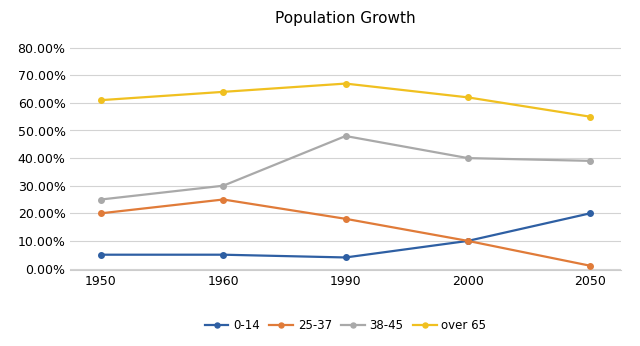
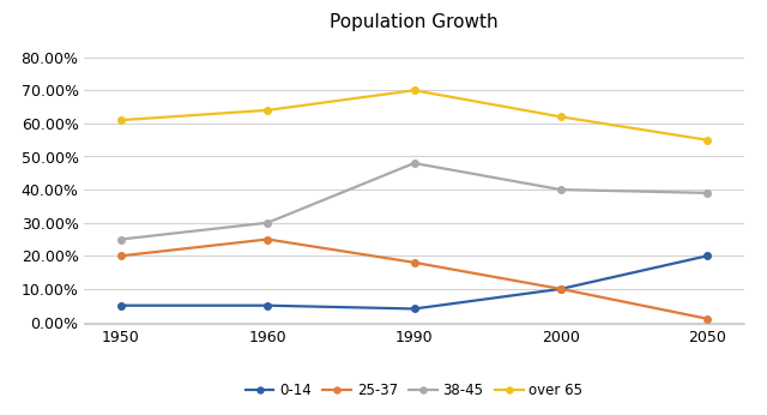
over 65/1990: 67% -> 70%
